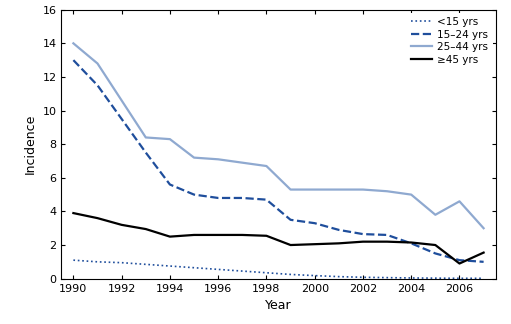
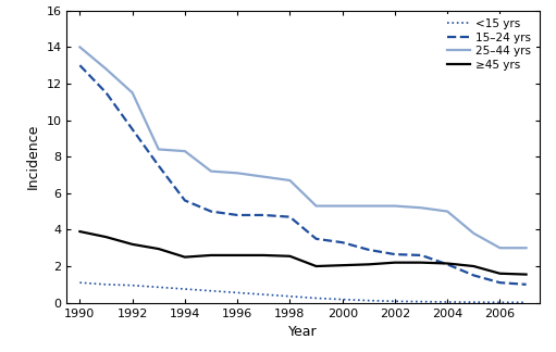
25–44 yrs/1992: 10.6 -> 11.5
25–44 yrs/2006: 4.6 -> 3.0
≥45 yrs/2006: 0.9 -> 1.6
